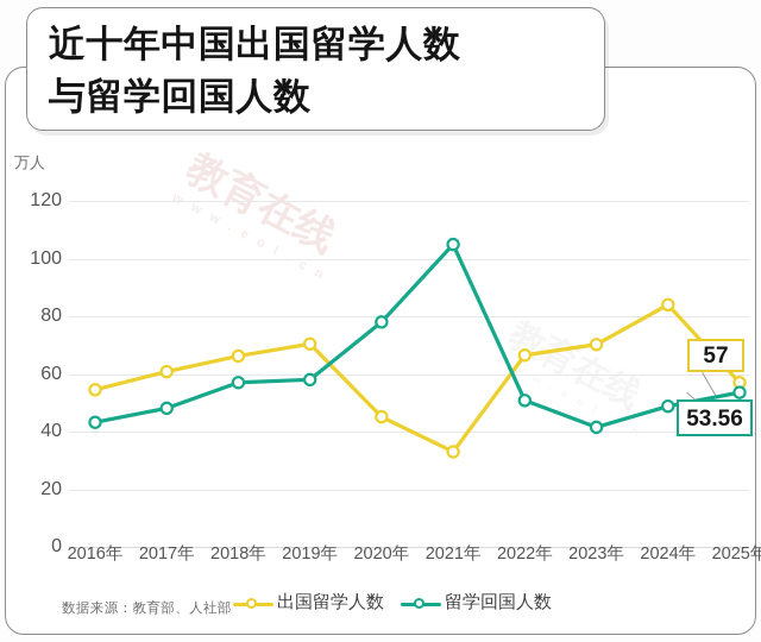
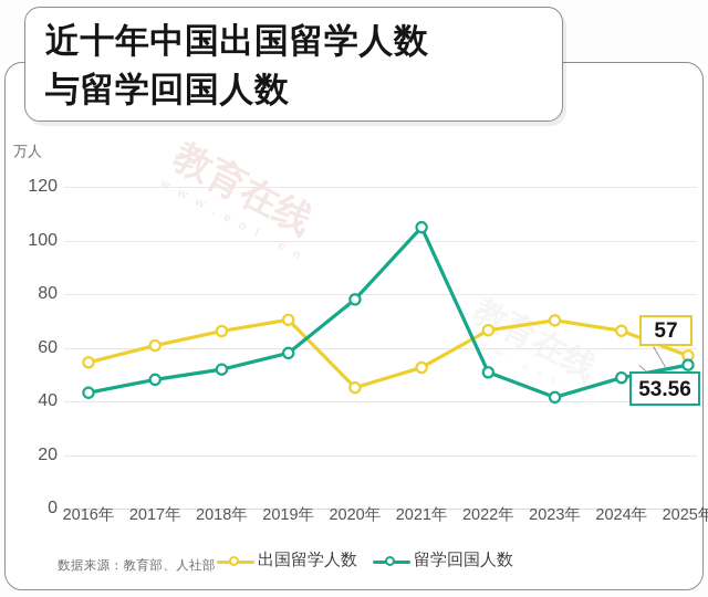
留学回国人数/2018年: 57 -> 52
出国留学人数/2021年: 33 -> 53
出国留学人数/2024年: 84 -> 66
